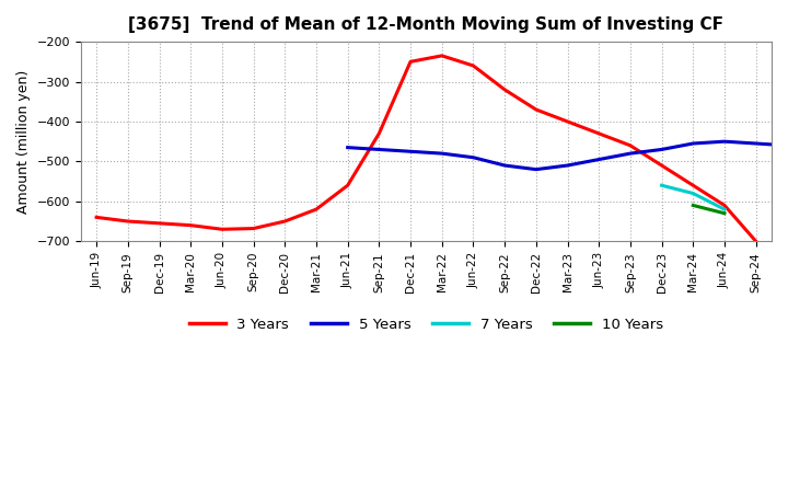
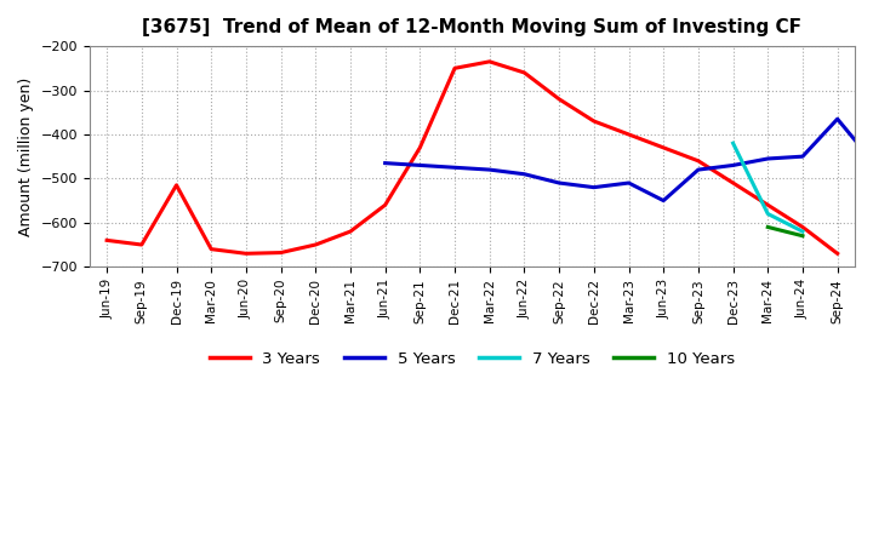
3 Years/Dec-19: -655 -> -515
5 Years/Jun-23: -495 -> -550
7 Years/Dec-23: -560 -> -420
3 Years/Sep-24: -700 -> -670
5 Years/Sep-24: -455 -> -365
